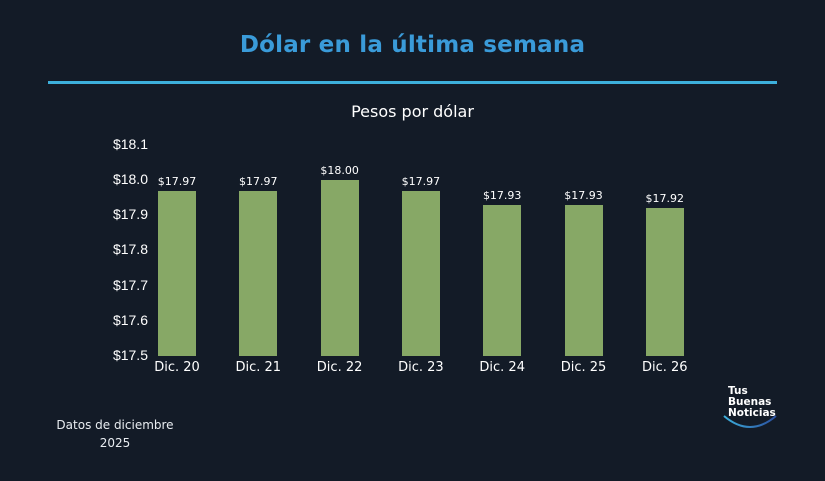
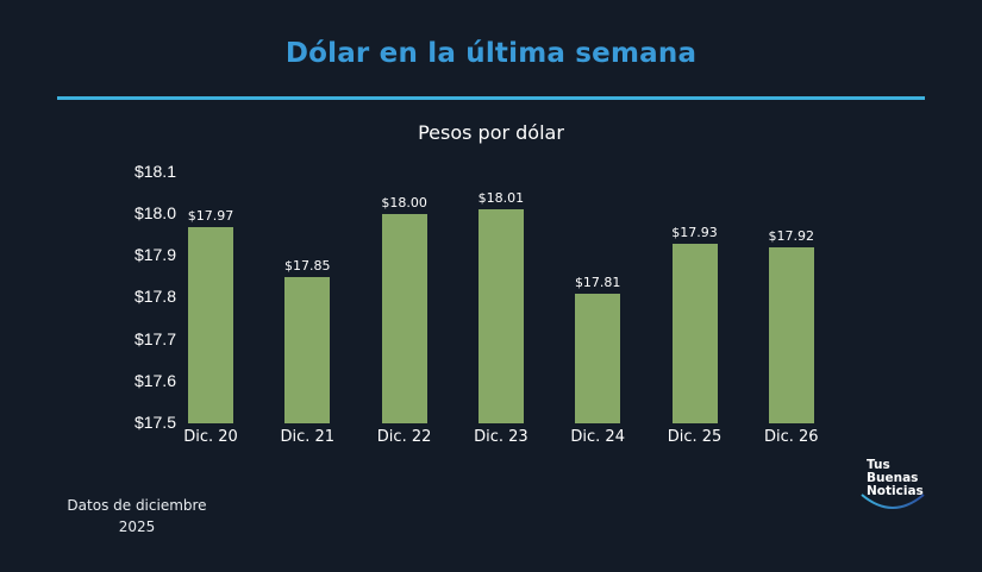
Dic. 21: $17.97 -> $17.85
Dic. 23: $17.97 -> $18.01
Dic. 24: $17.93 -> $17.81
